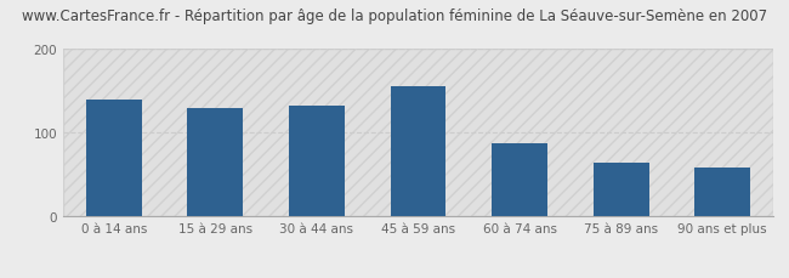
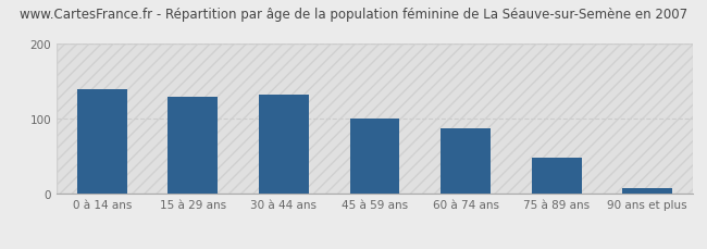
45 à 59 ans: 156 -> 100
75 à 89 ans: 64 -> 48
90 ans et plus: 58 -> 8
